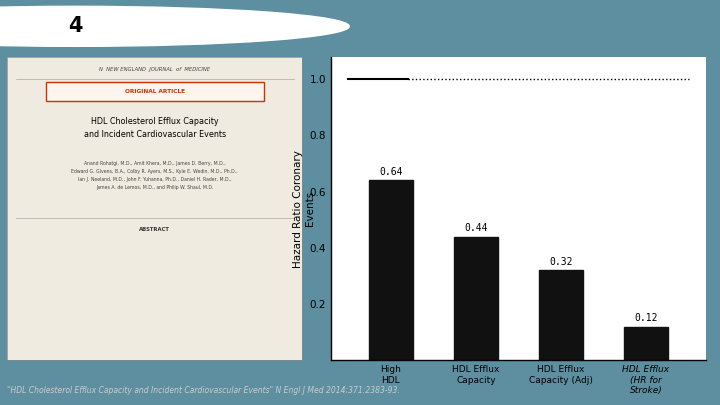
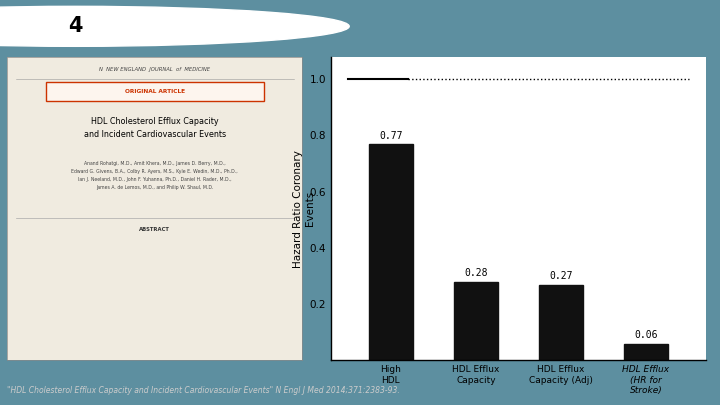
High HDL: 0.64 -> 0.77
HDL Efflux Capacity: 0.44 -> 0.28
HDL Efflux Capacity (Adj): 0.32 -> 0.27
HDL Efflux (HR for Stroke): 0.12 -> 0.06
